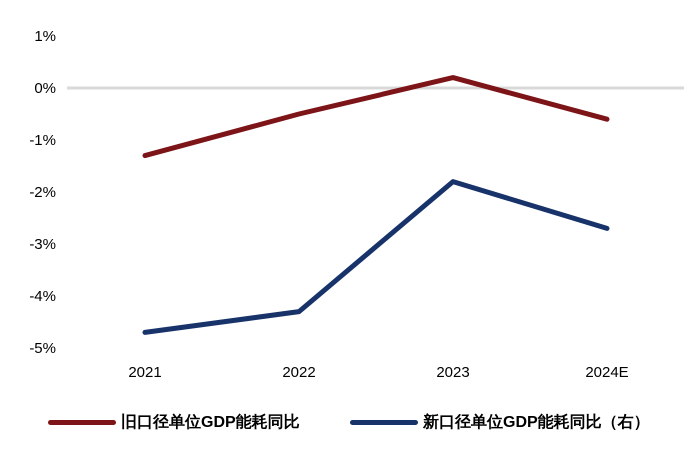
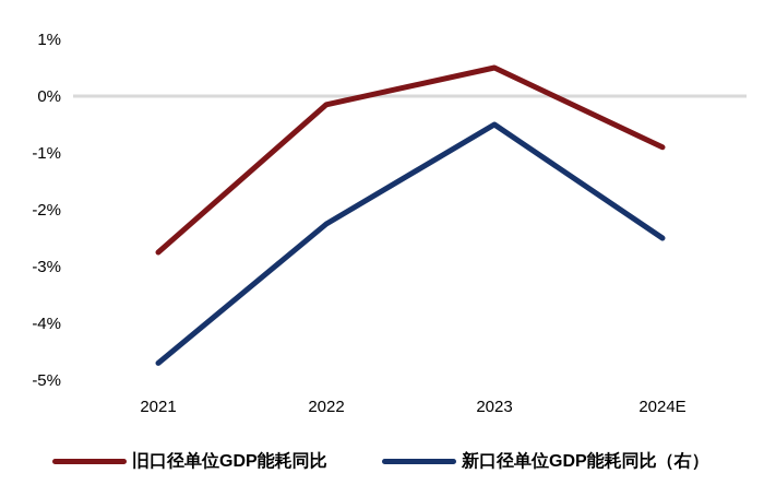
旧口径单位GDP能耗同比/2021: -1.3% -> -2.8%
旧口径单位GDP能耗同比/2022: -0.5% -> -0.1%
新口径单位GDP能耗同比（右）/2022: -4.3% -> -2.2%
旧口径单位GDP能耗同比/2023: 0.2% -> 0.5%
新口径单位GDP能耗同比（右）/2023: -1.8% -> -0.5%
旧口径单位GDP能耗同比/2024E: -0.6% -> -0.9%
新口径单位GDP能耗同比（右）/2024E: -2.7% -> -2.5%
